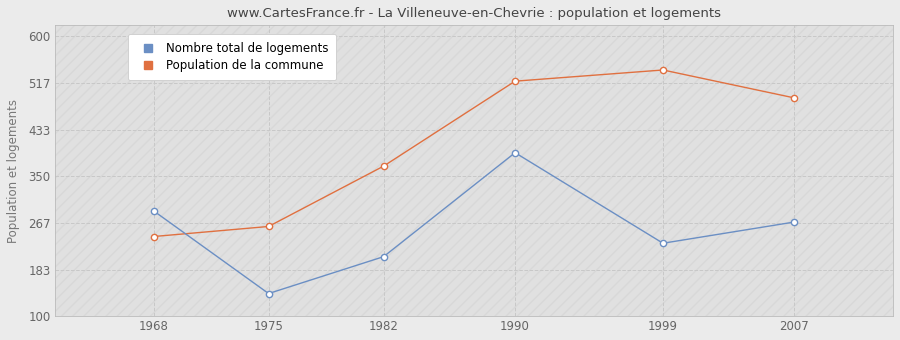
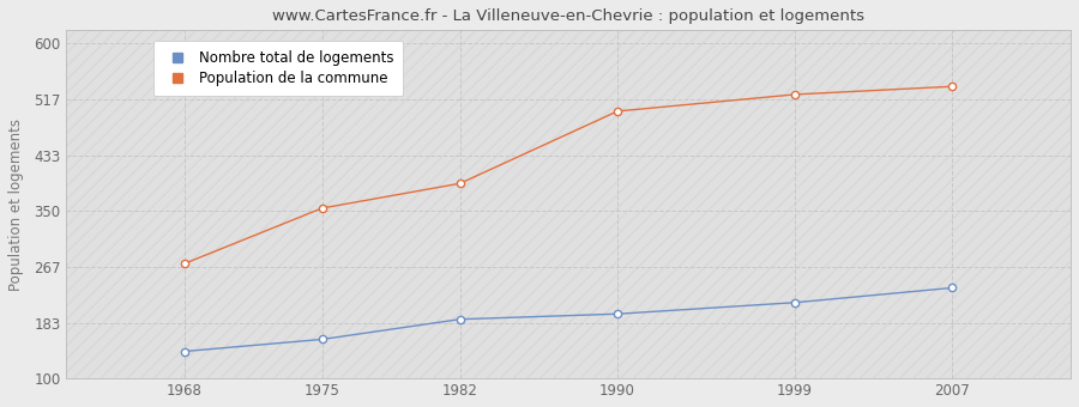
Nombre total de logements/1968: 288 -> 140
Population de la commune/1968: 242 -> 271
Nombre total de logements/1975: 140 -> 158
Population de la commune/1975: 260 -> 354
Nombre total de logements/1982: 206 -> 188
Population de la commune/1982: 368 -> 391
Nombre total de logements/1990: 392 -> 196
Population de la commune/1990: 520 -> 499
Nombre total de logements/1999: 230 -> 213
Population de la commune/1999: 540 -> 524
Nombre total de logements/2007: 268 -> 235
Population de la commune/2007: 490 -> 536
